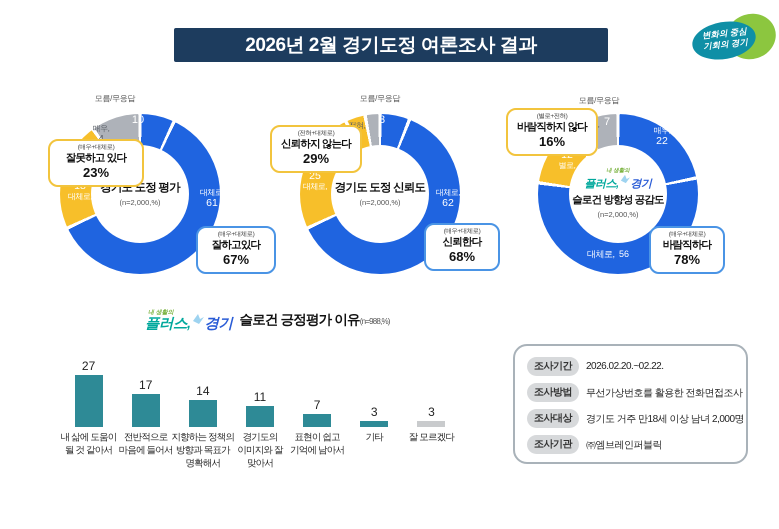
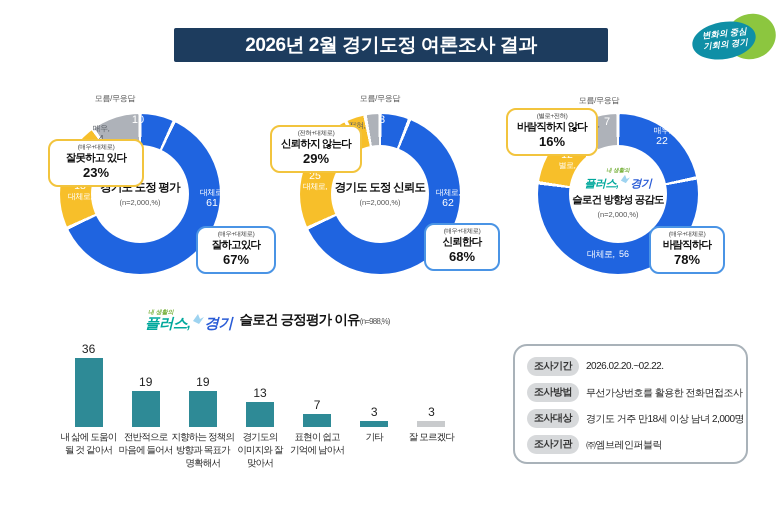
슬로건 긍정평가 이유/내 삶에 도움이 될 것 같아서: 27 -> 36
슬로건 긍정평가 이유/전반적으로 마음에 들어서: 17 -> 19
슬로건 긍정평가 이유/지향하는 정책의 방향과 목표가 명확해서: 14 -> 19
슬로건 긍정평가 이유/경기도의 이미지와 잘 맞아서: 11 -> 13
